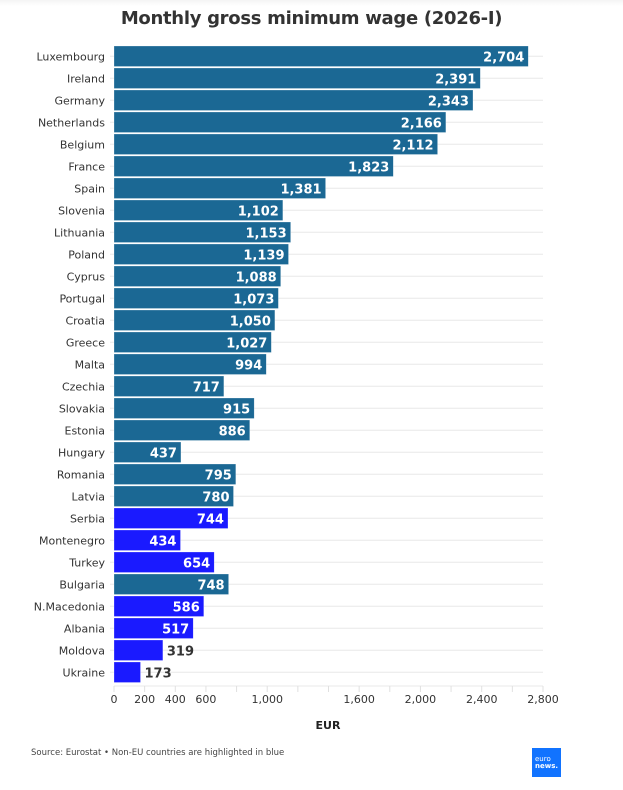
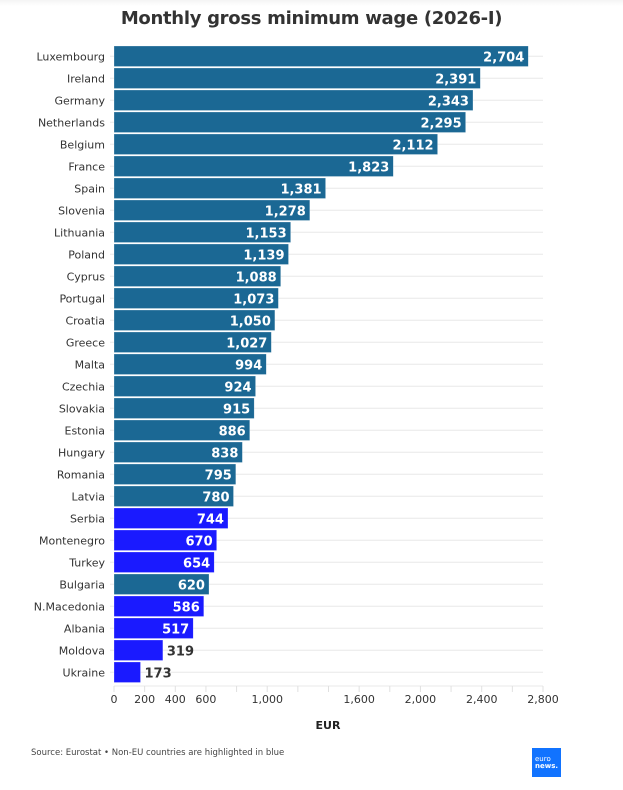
Netherlands: 2,166 -> 2,295
Slovenia: 1,102 -> 1,278
Czechia: 717 -> 924
Hungary: 437 -> 838
Montenegro: 434 -> 670
Bulgaria: 748 -> 620
